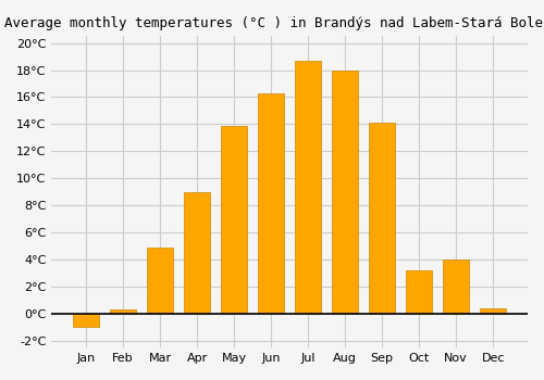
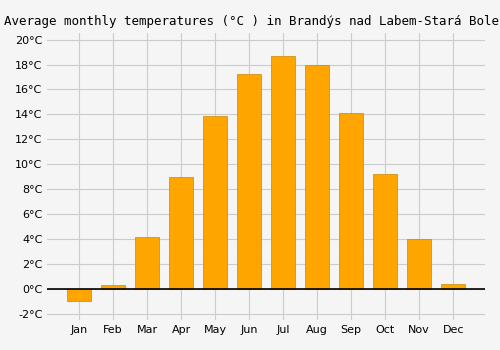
Mar: 4.9°C -> 4.2°C
Jun: 16.3°C -> 17.2°C
Oct: 3.2°C -> 9.2°C
